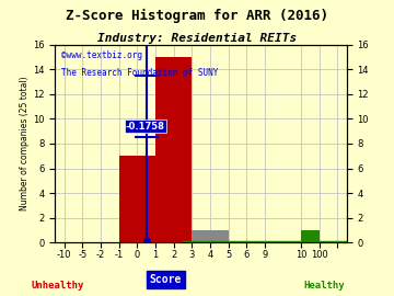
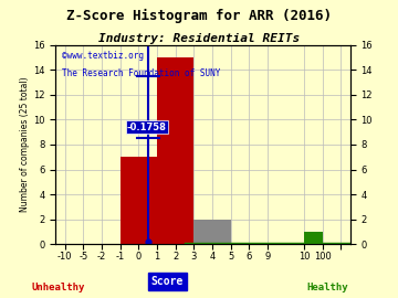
4: 1 -> 2
